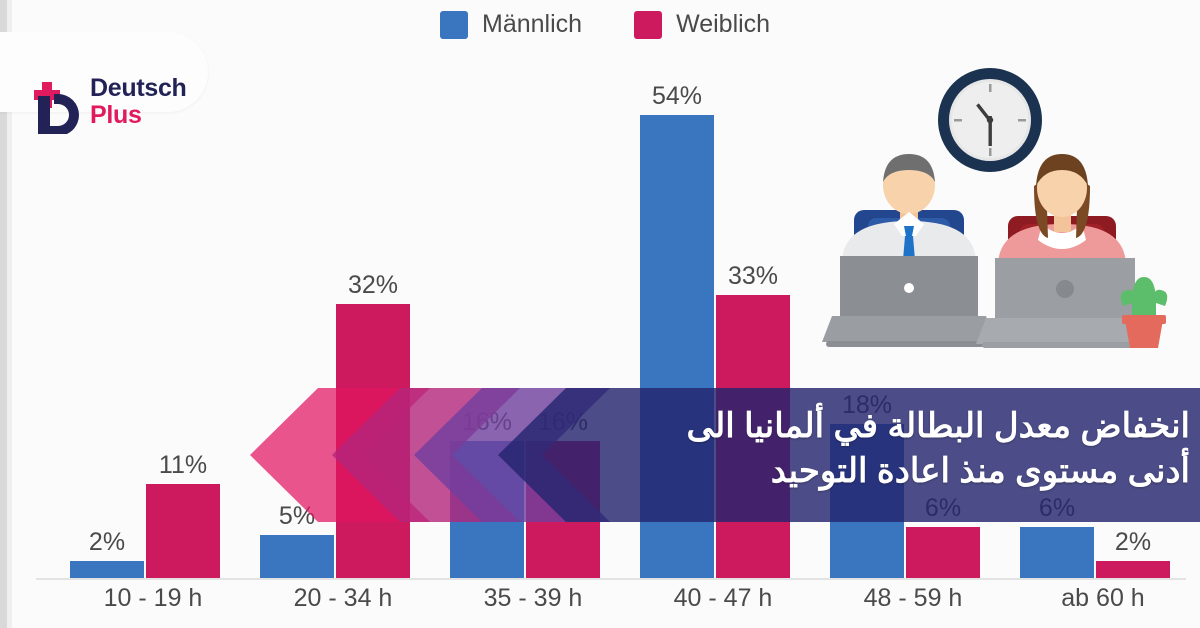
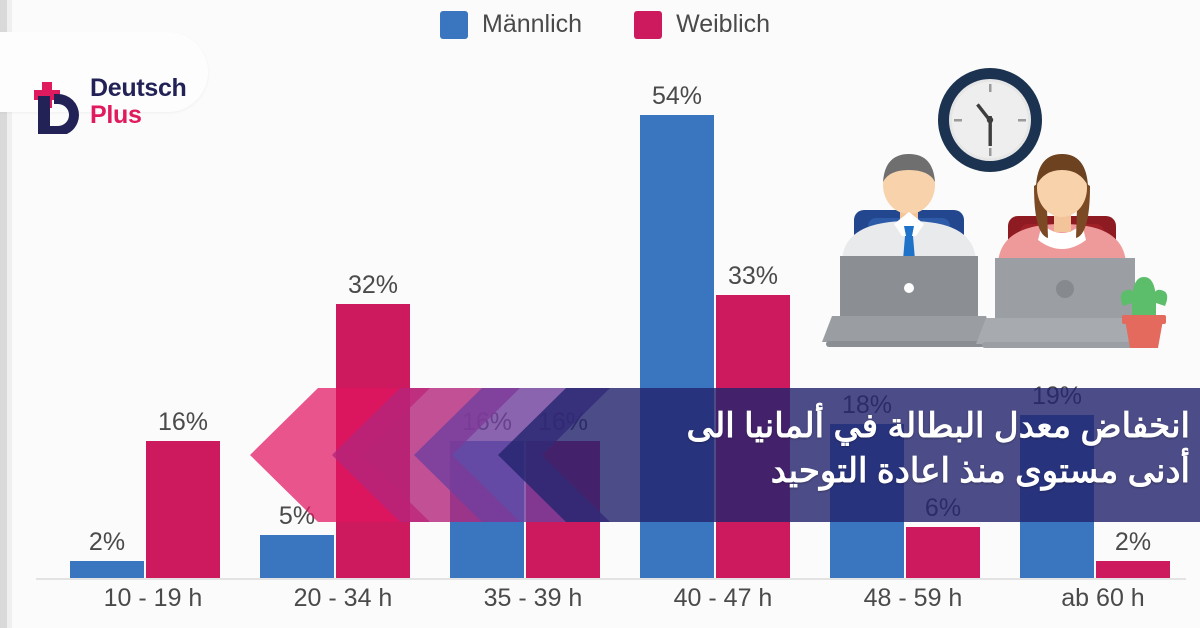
Weiblich/10 - 19 h: 11% -> 16%
Männlich/ab 60 h: 6% -> 19%
